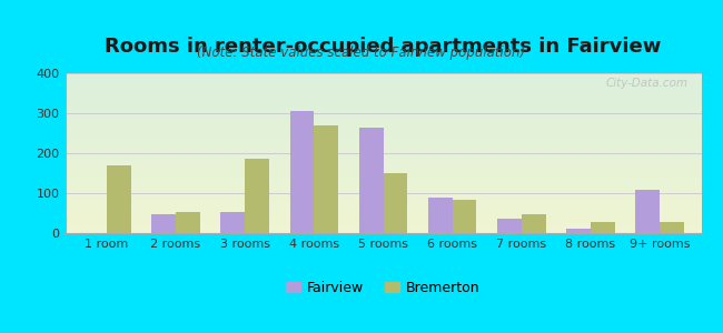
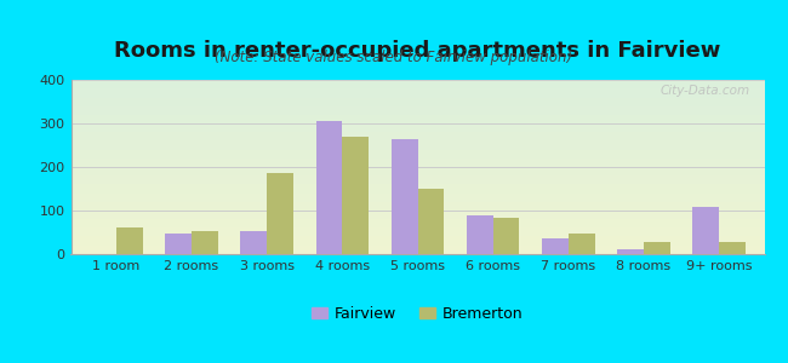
Bremerton/1 room: 170 -> 62
